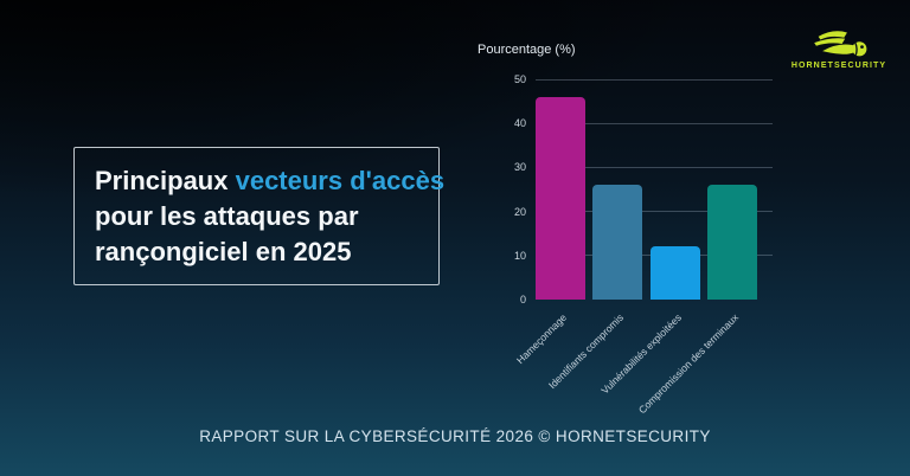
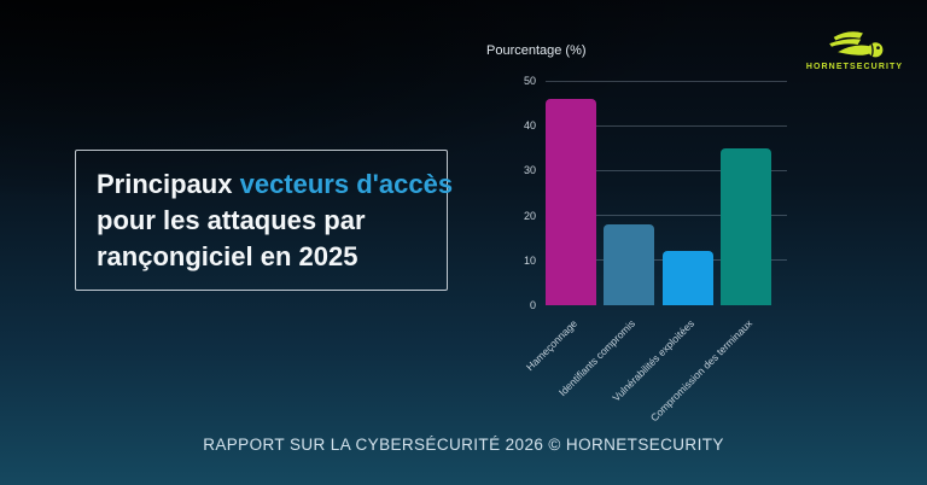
Identifiants compromis: 26 -> 18
Compromission des terminaux: 26 -> 35
